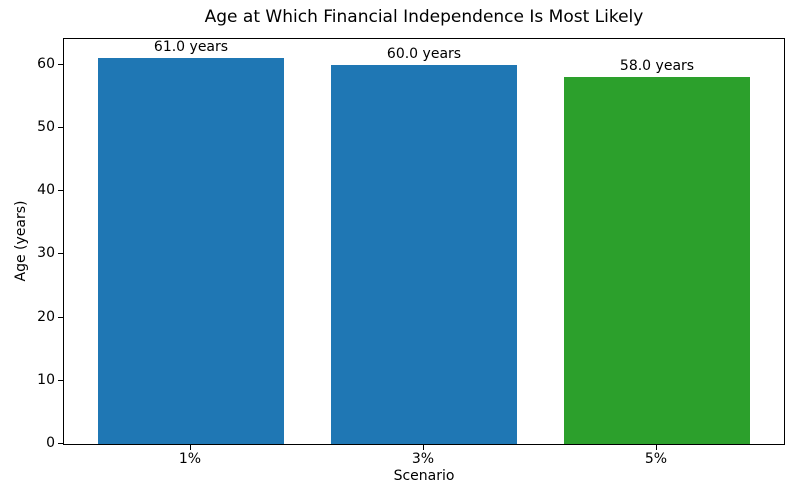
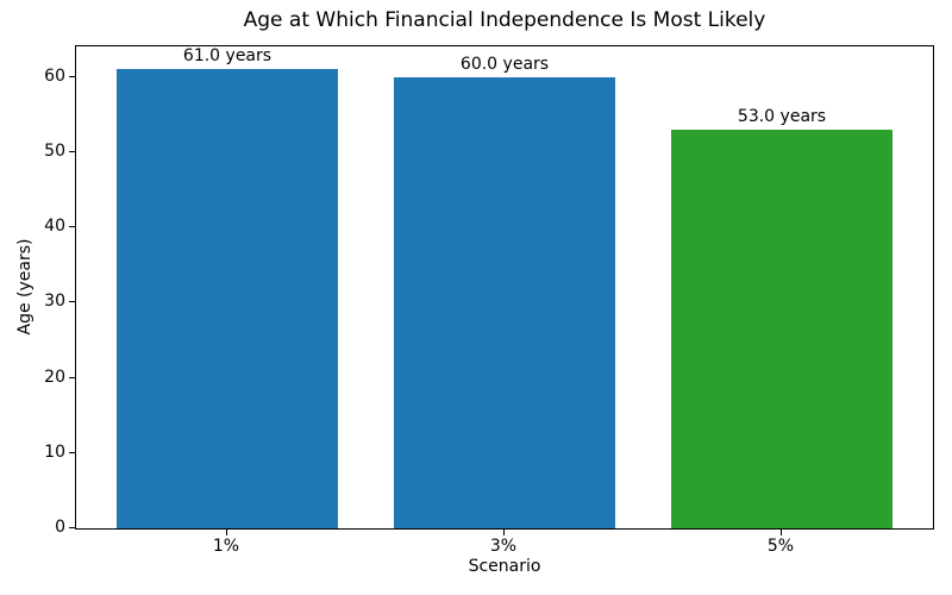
5%: 58.0 -> 53.0
